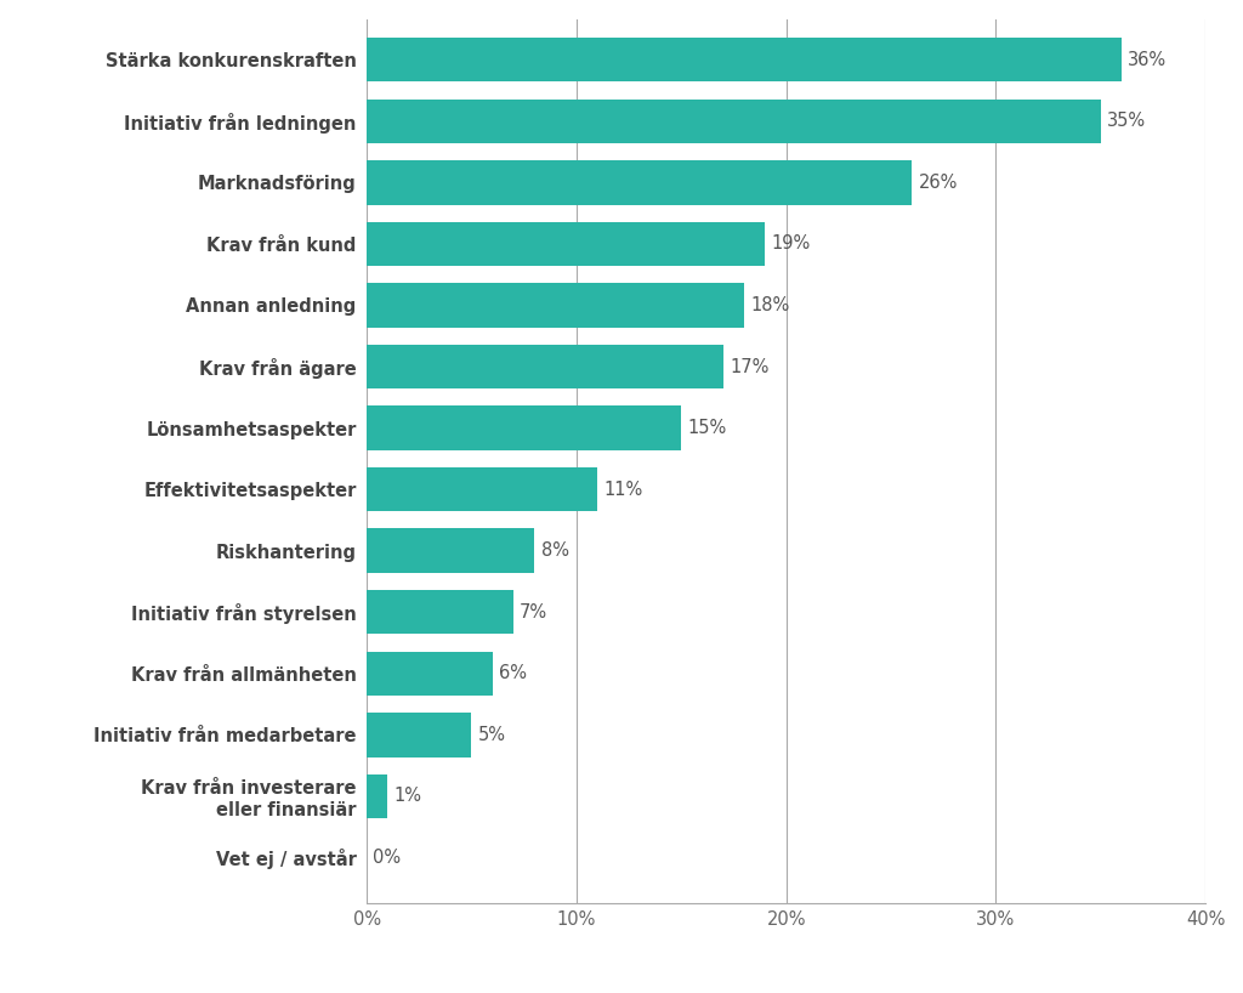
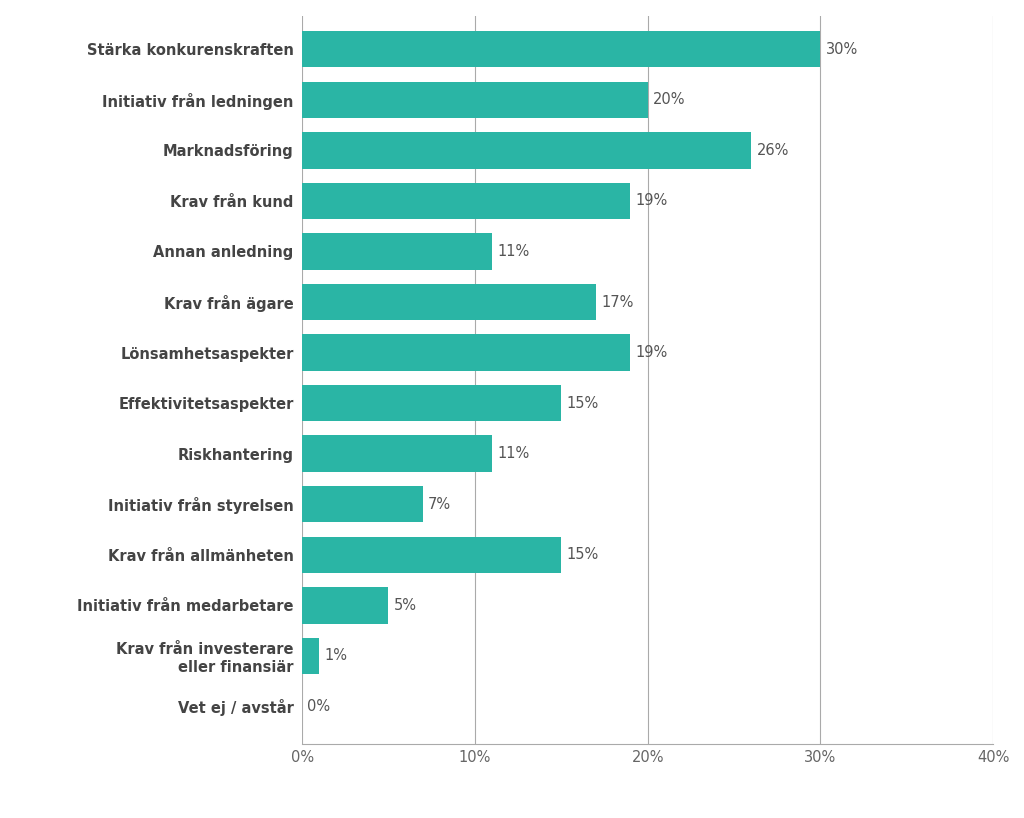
Stärka konkurenskraften: 36% -> 30%
Initiativ från ledningen: 35% -> 20%
Annan anledning: 18% -> 11%
Lönsamhetsaspekter: 15% -> 19%
Effektivitetsaspekter: 11% -> 15%
Riskhantering: 8% -> 11%
Krav från allmänheten: 6% -> 15%
